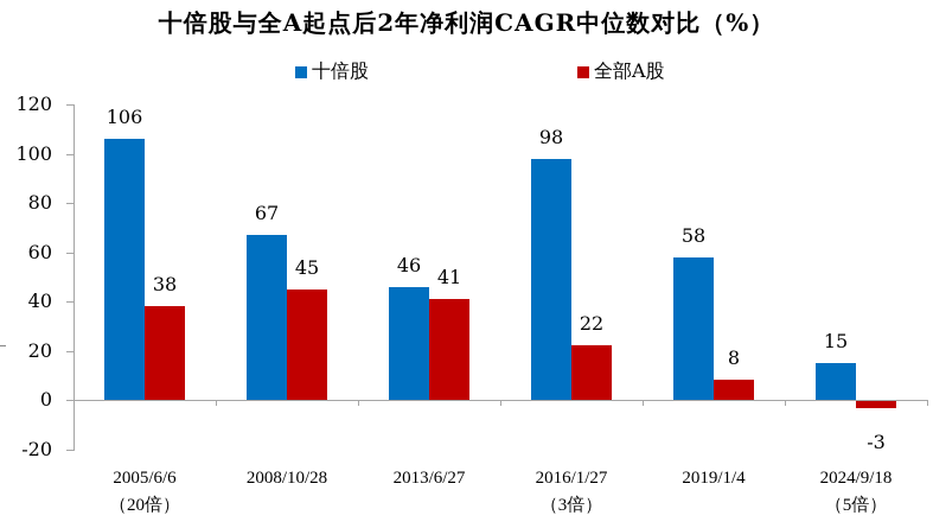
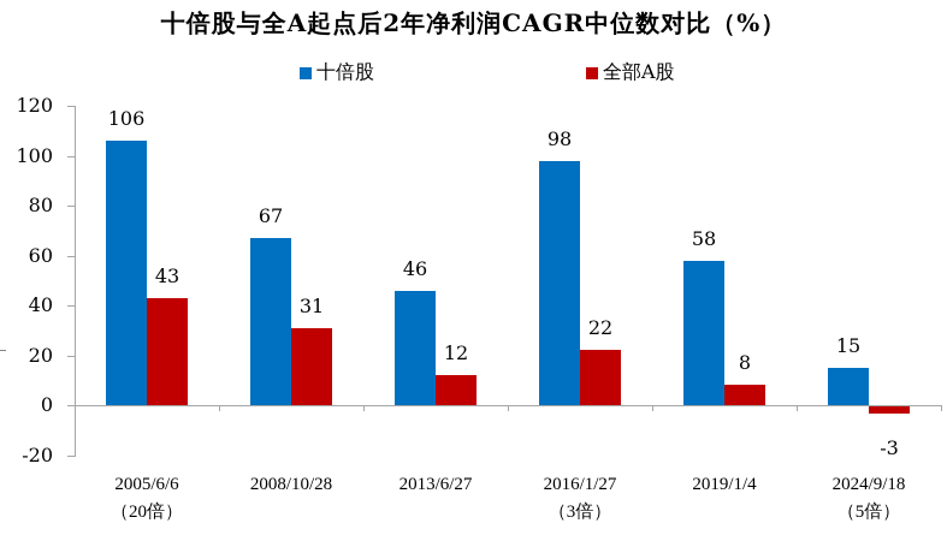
全部A股/2005/6/6（20倍）: 38 -> 43
全部A股/2008/10/28: 45 -> 31
全部A股/2013/6/27: 41 -> 12
